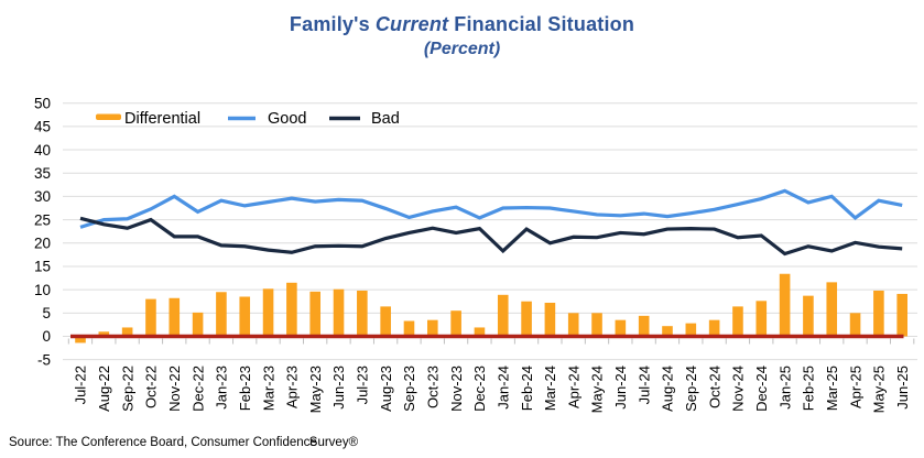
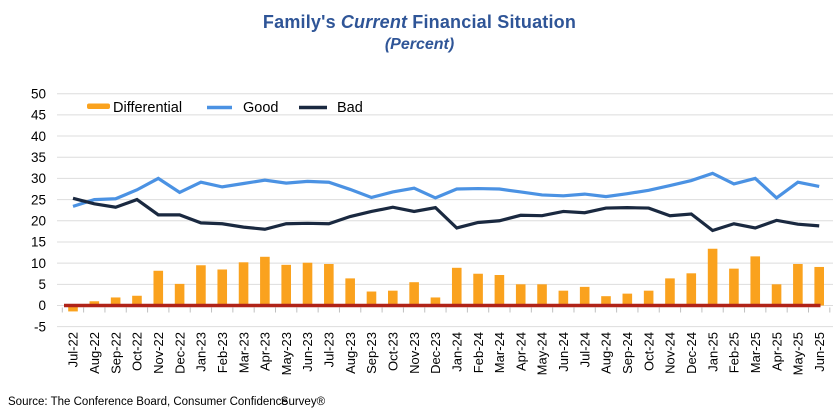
Differential/Oct-22: 8 -> 2
Bad/Feb-24: 23 -> 20
